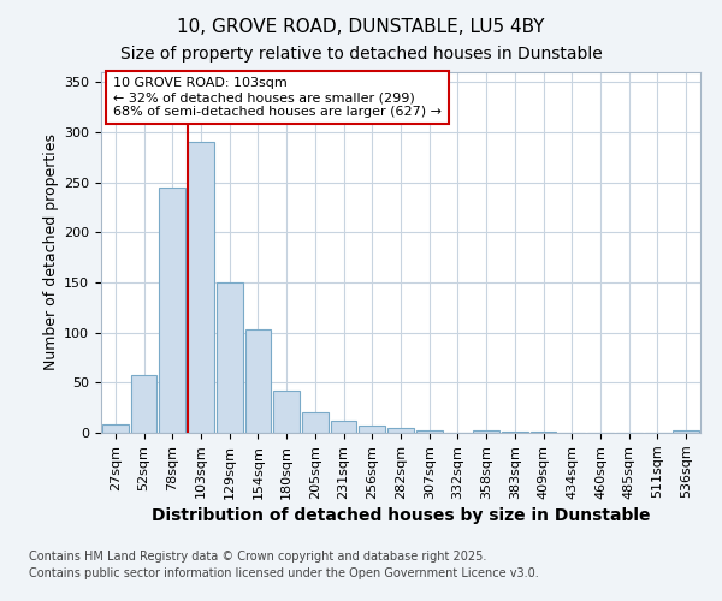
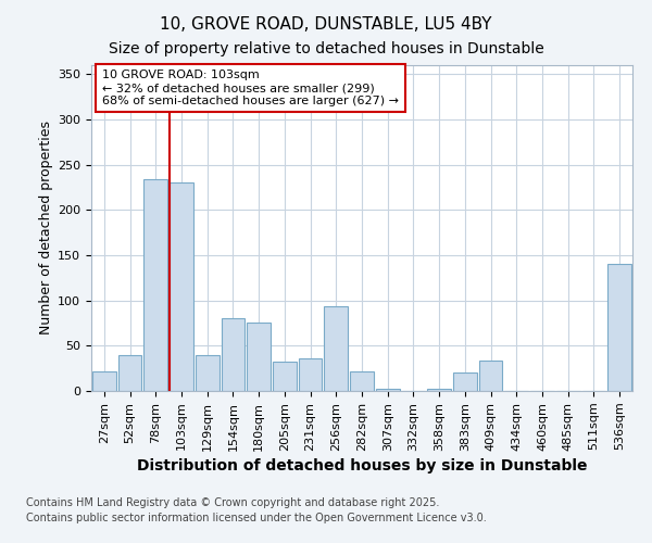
27sqm: 8 -> 22
52sqm: 58 -> 40
78sqm: 245 -> 234
103sqm: 290 -> 230
129sqm: 150 -> 40
154sqm: 103 -> 80
180sqm: 42 -> 76
205sqm: 20 -> 32
231sqm: 12 -> 36
256sqm: 7 -> 94
282sqm: 5 -> 22
383sqm: 1 -> 20
409sqm: 1 -> 34
536sqm: 2 -> 140
